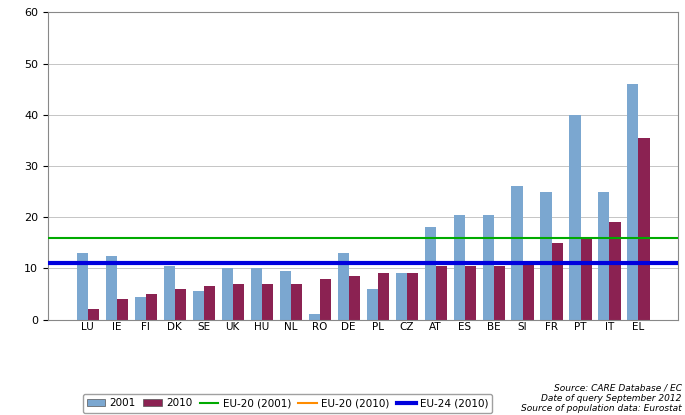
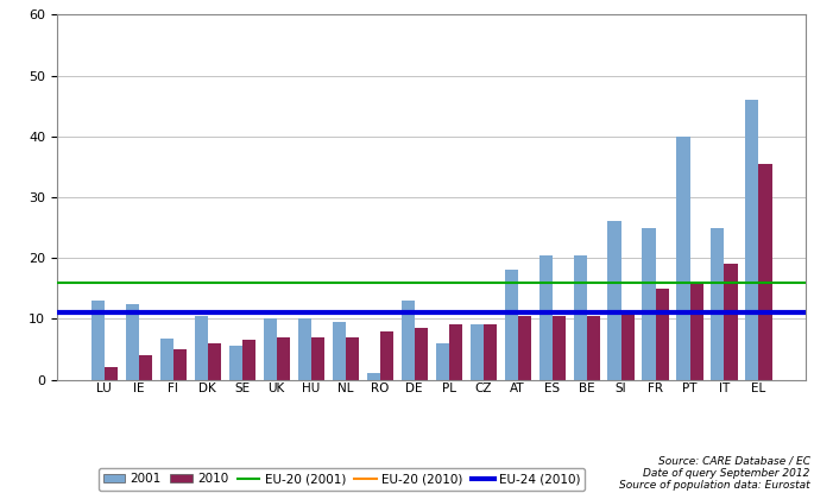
2001/FI: 4.5 -> 6.8
